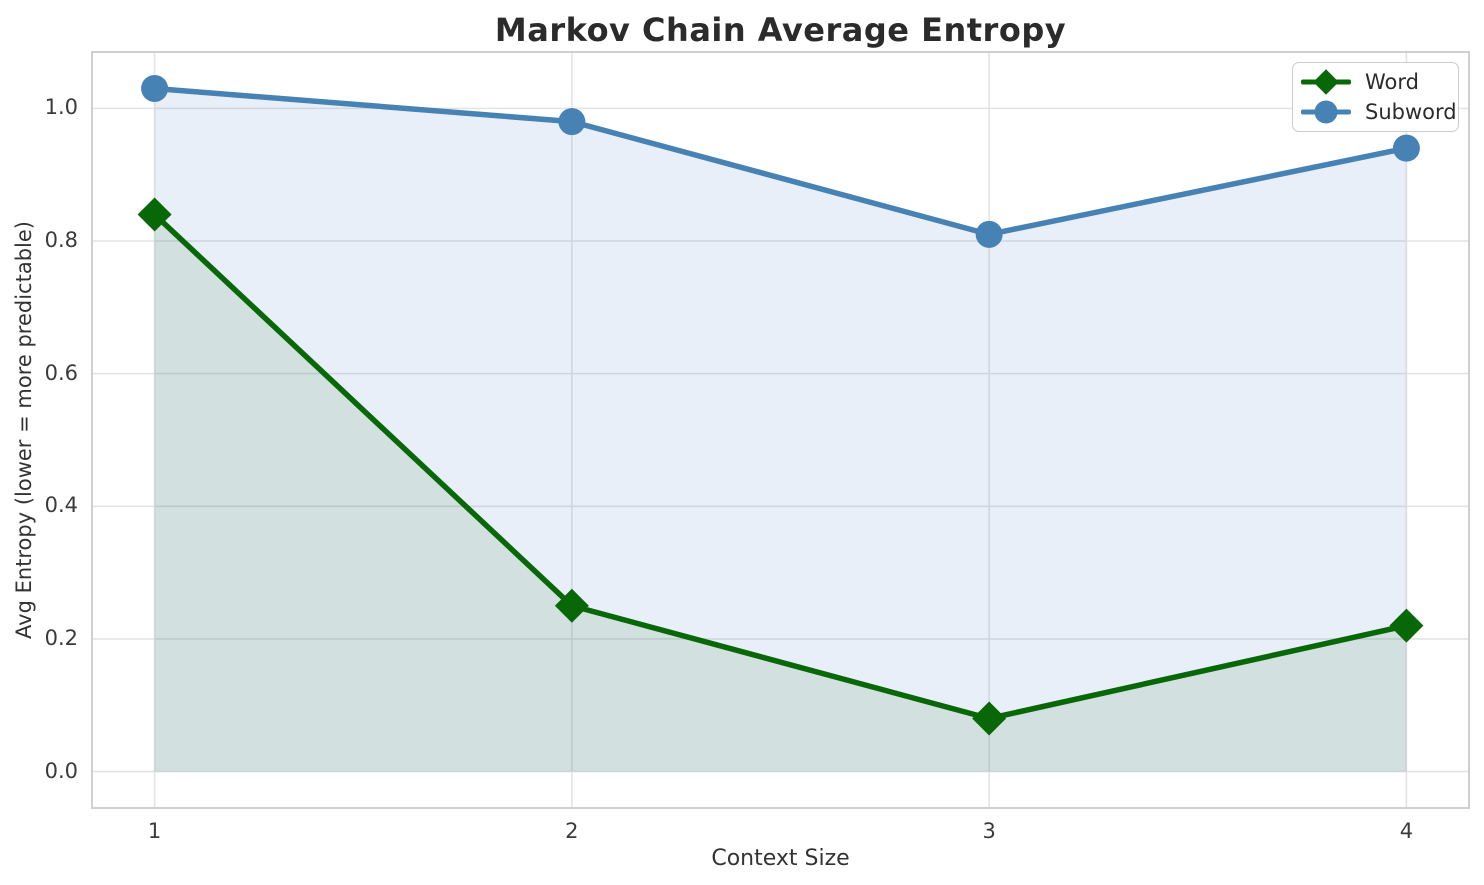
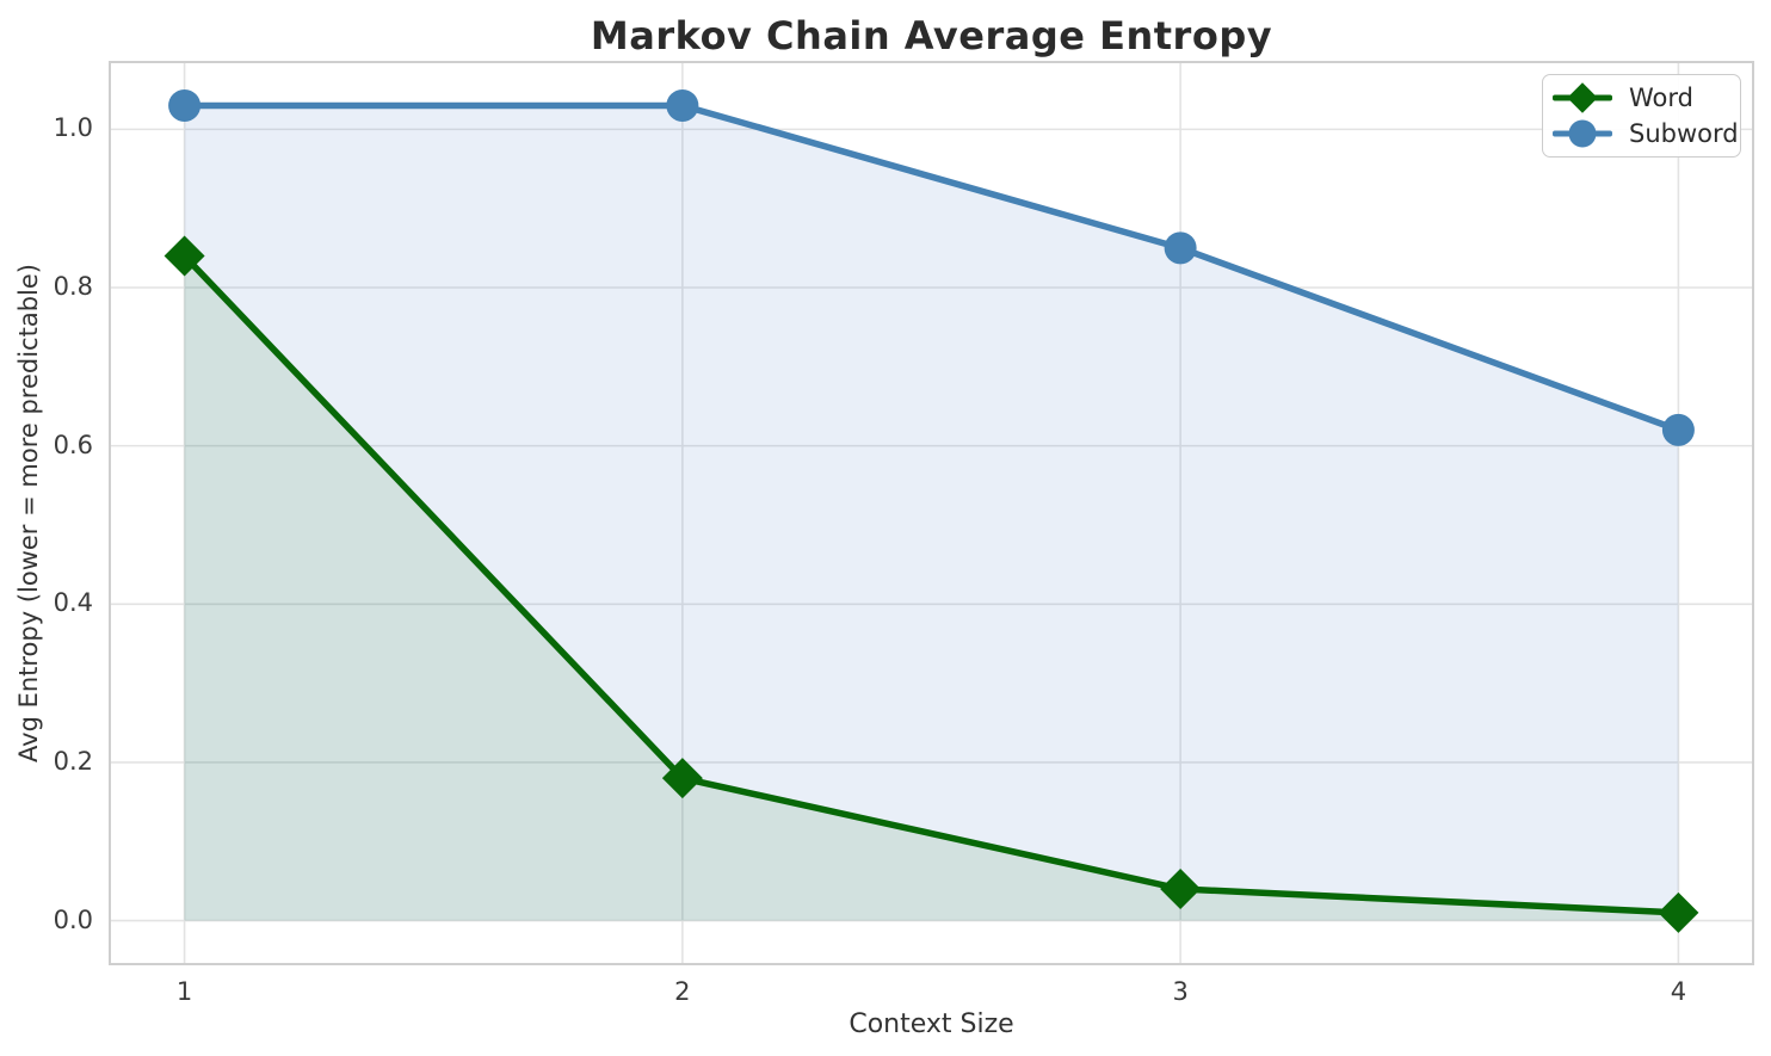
Word/2: 0.25 -> 0.18
Subword/2: 0.98 -> 1.03
Word/3: 0.08 -> 0.04
Subword/3: 0.81 -> 0.85
Word/4: 0.22 -> 0.01
Subword/4: 0.94 -> 0.62
